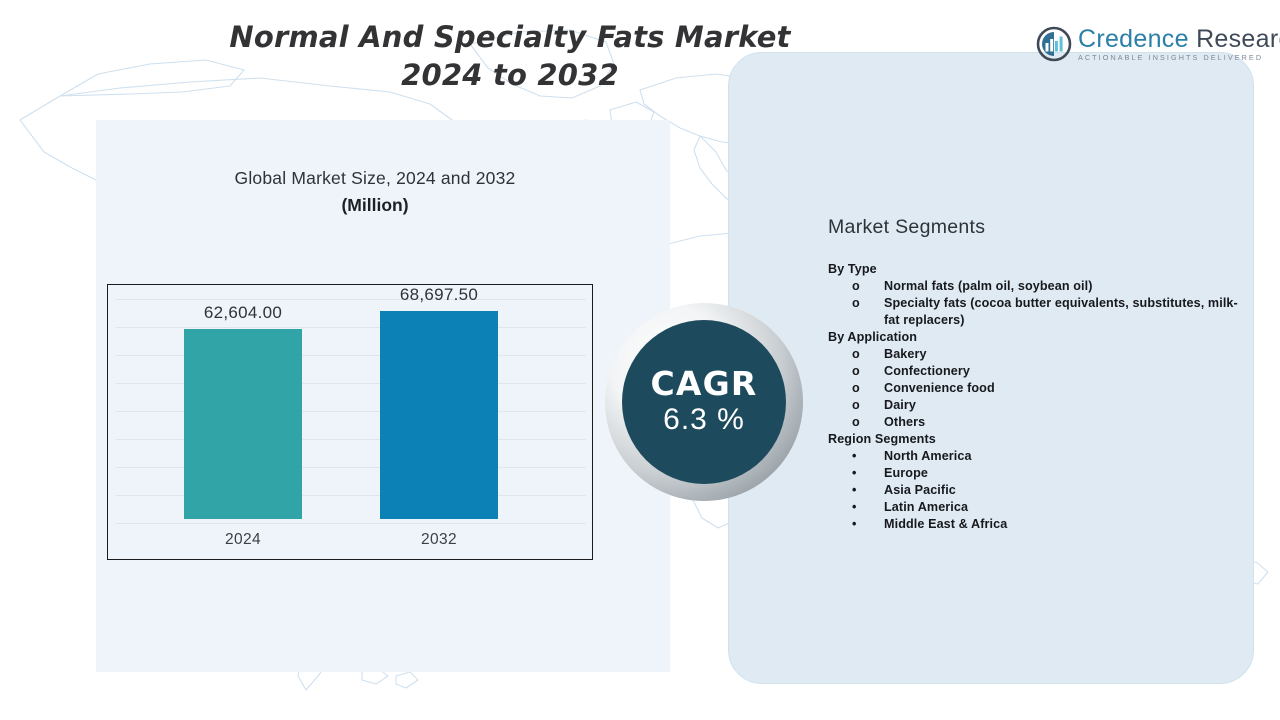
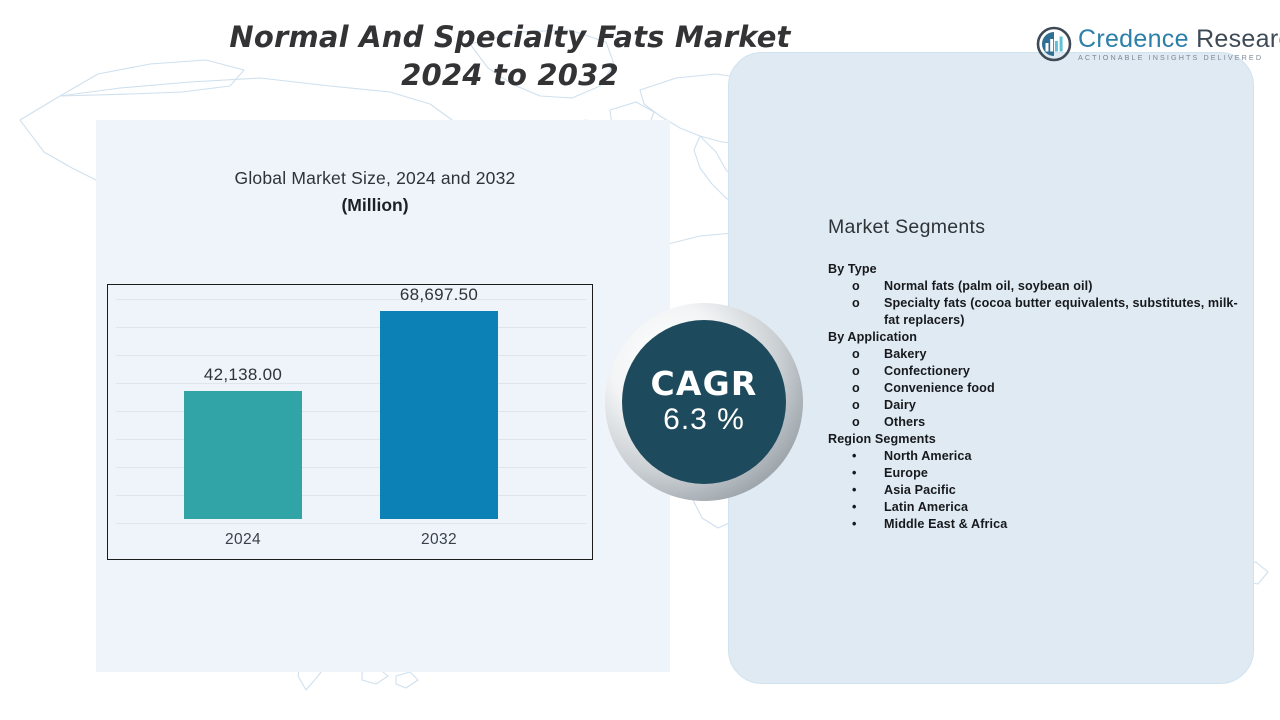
2024: 62,604.00 -> 42,138.00
